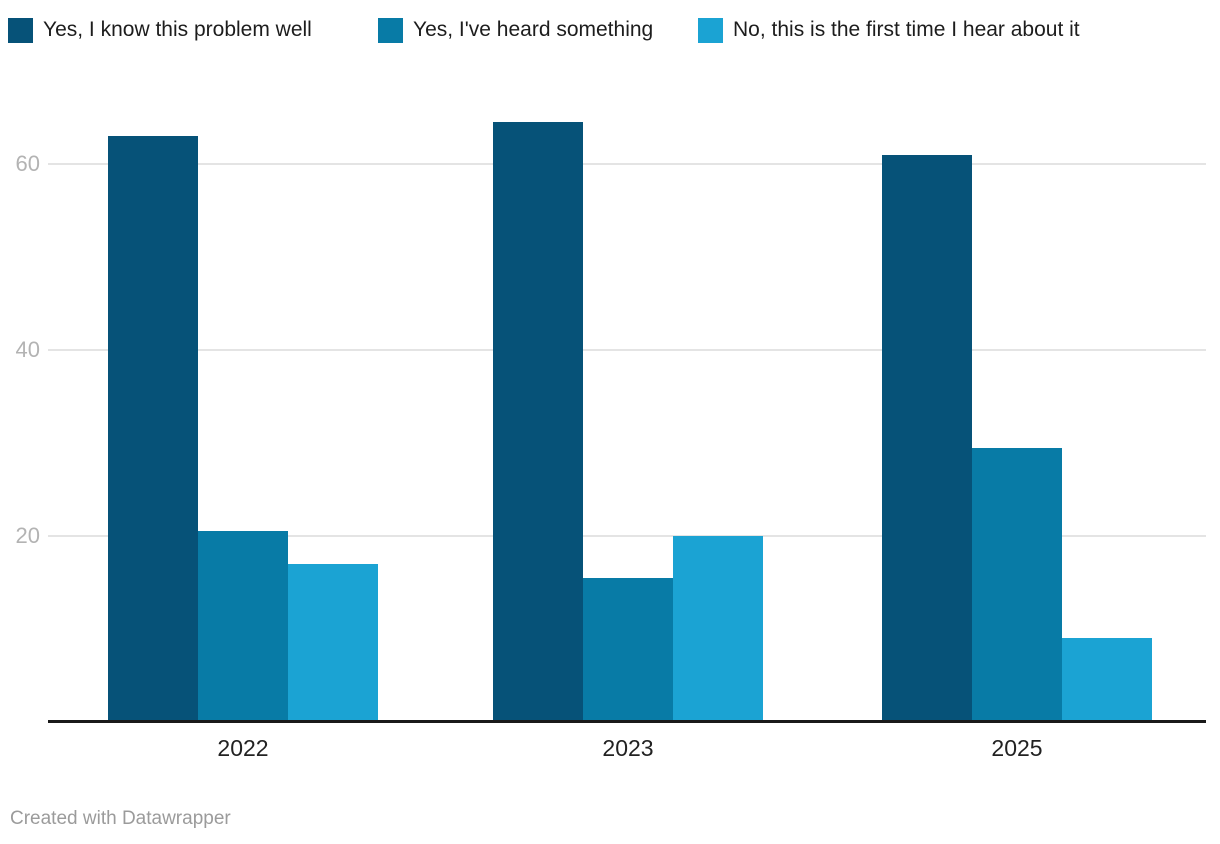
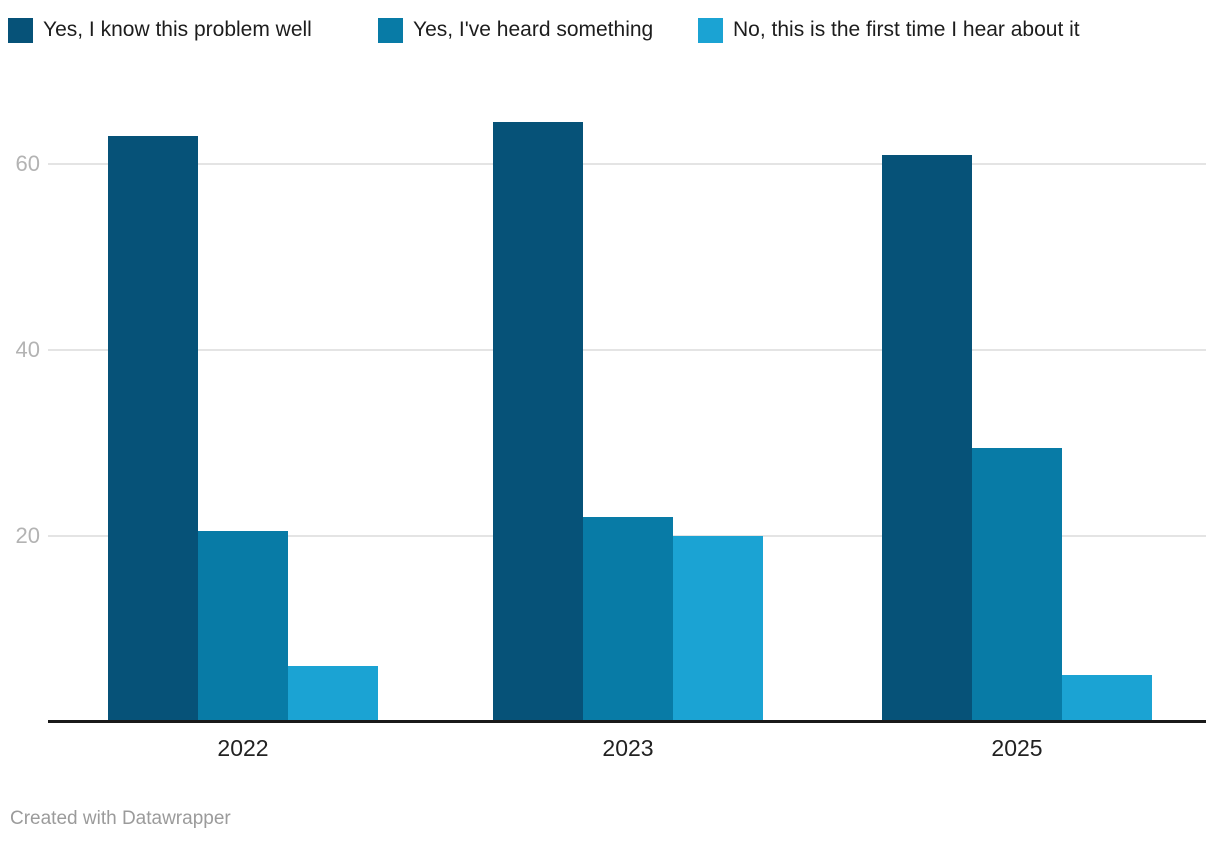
No, this is the first time I hear about it/2022: 17 -> 6
Yes, I've heard something/2023: 16 -> 22
No, this is the first time I hear about it/2025: 9 -> 5
